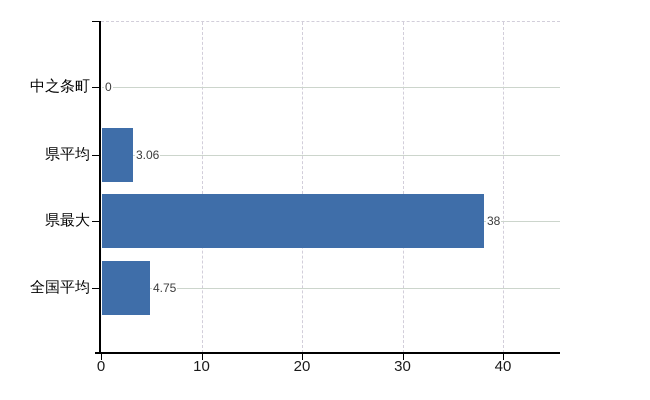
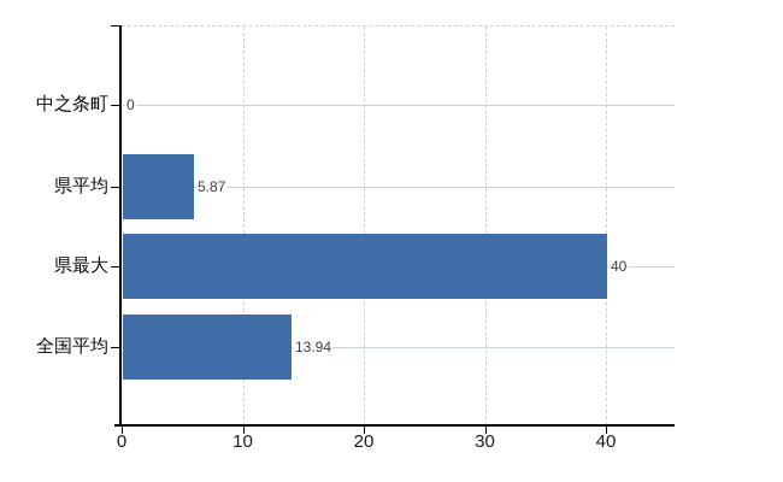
県平均: 3.06 -> 5.87
県最大: 38 -> 40
全国平均: 4.75 -> 13.94
